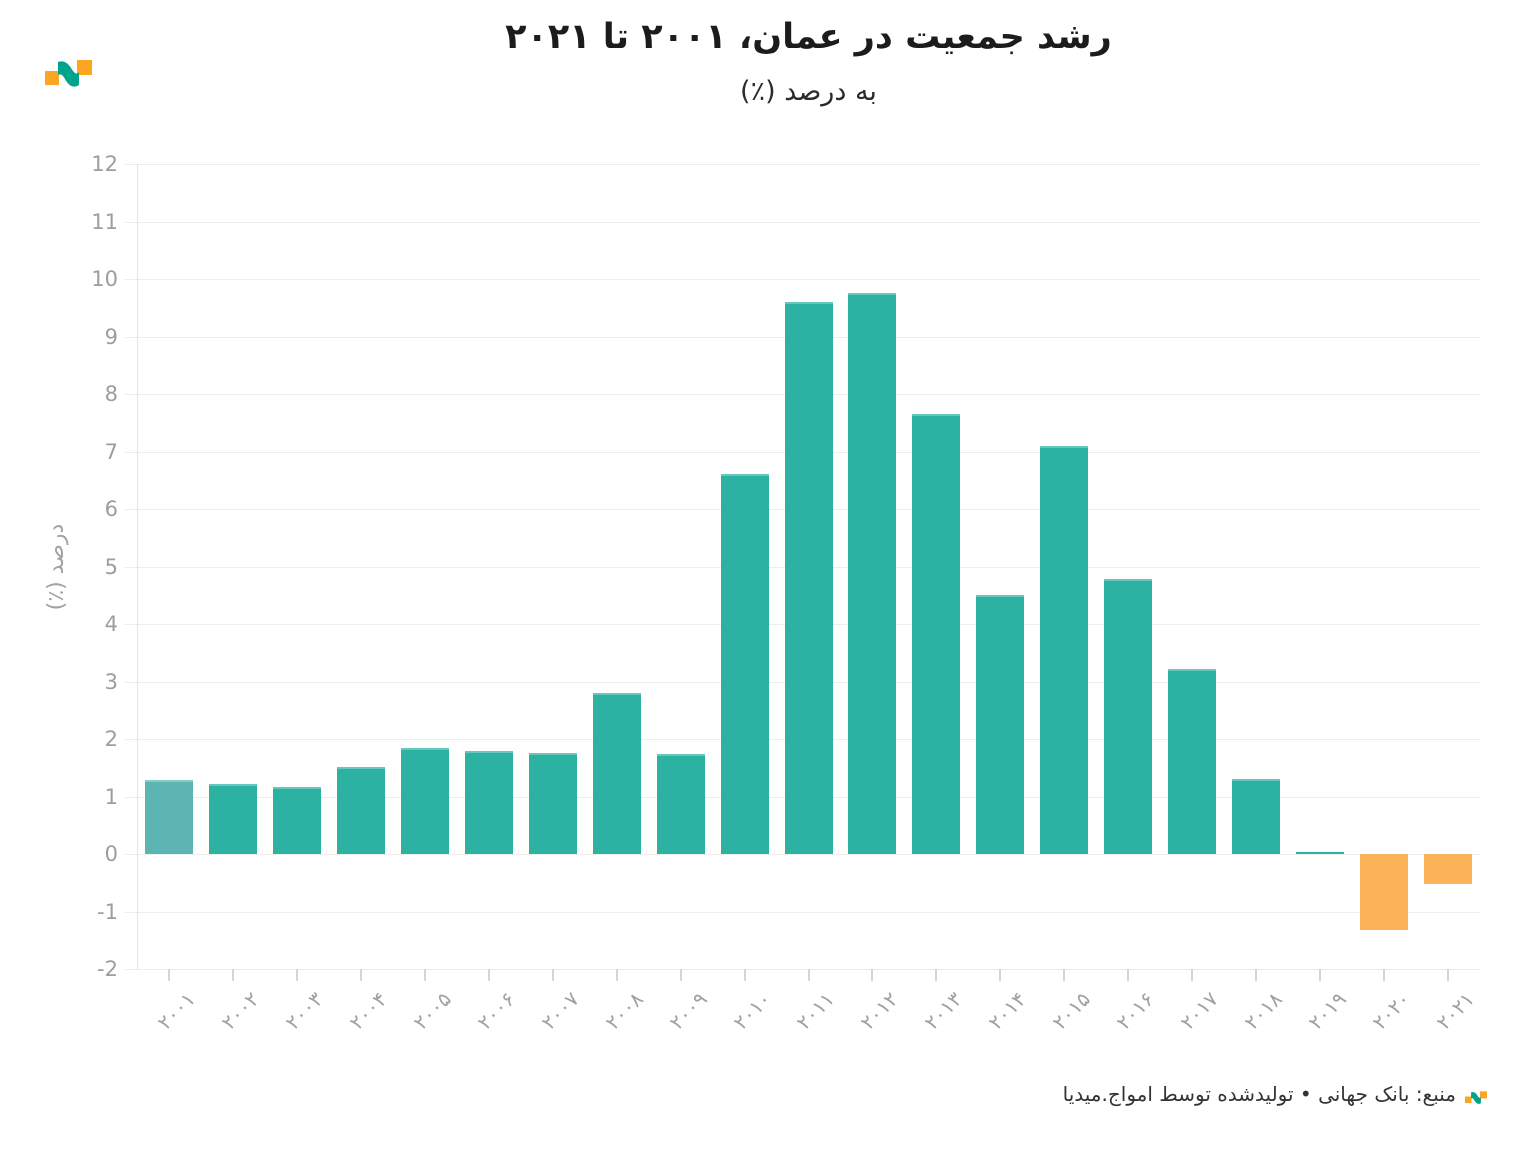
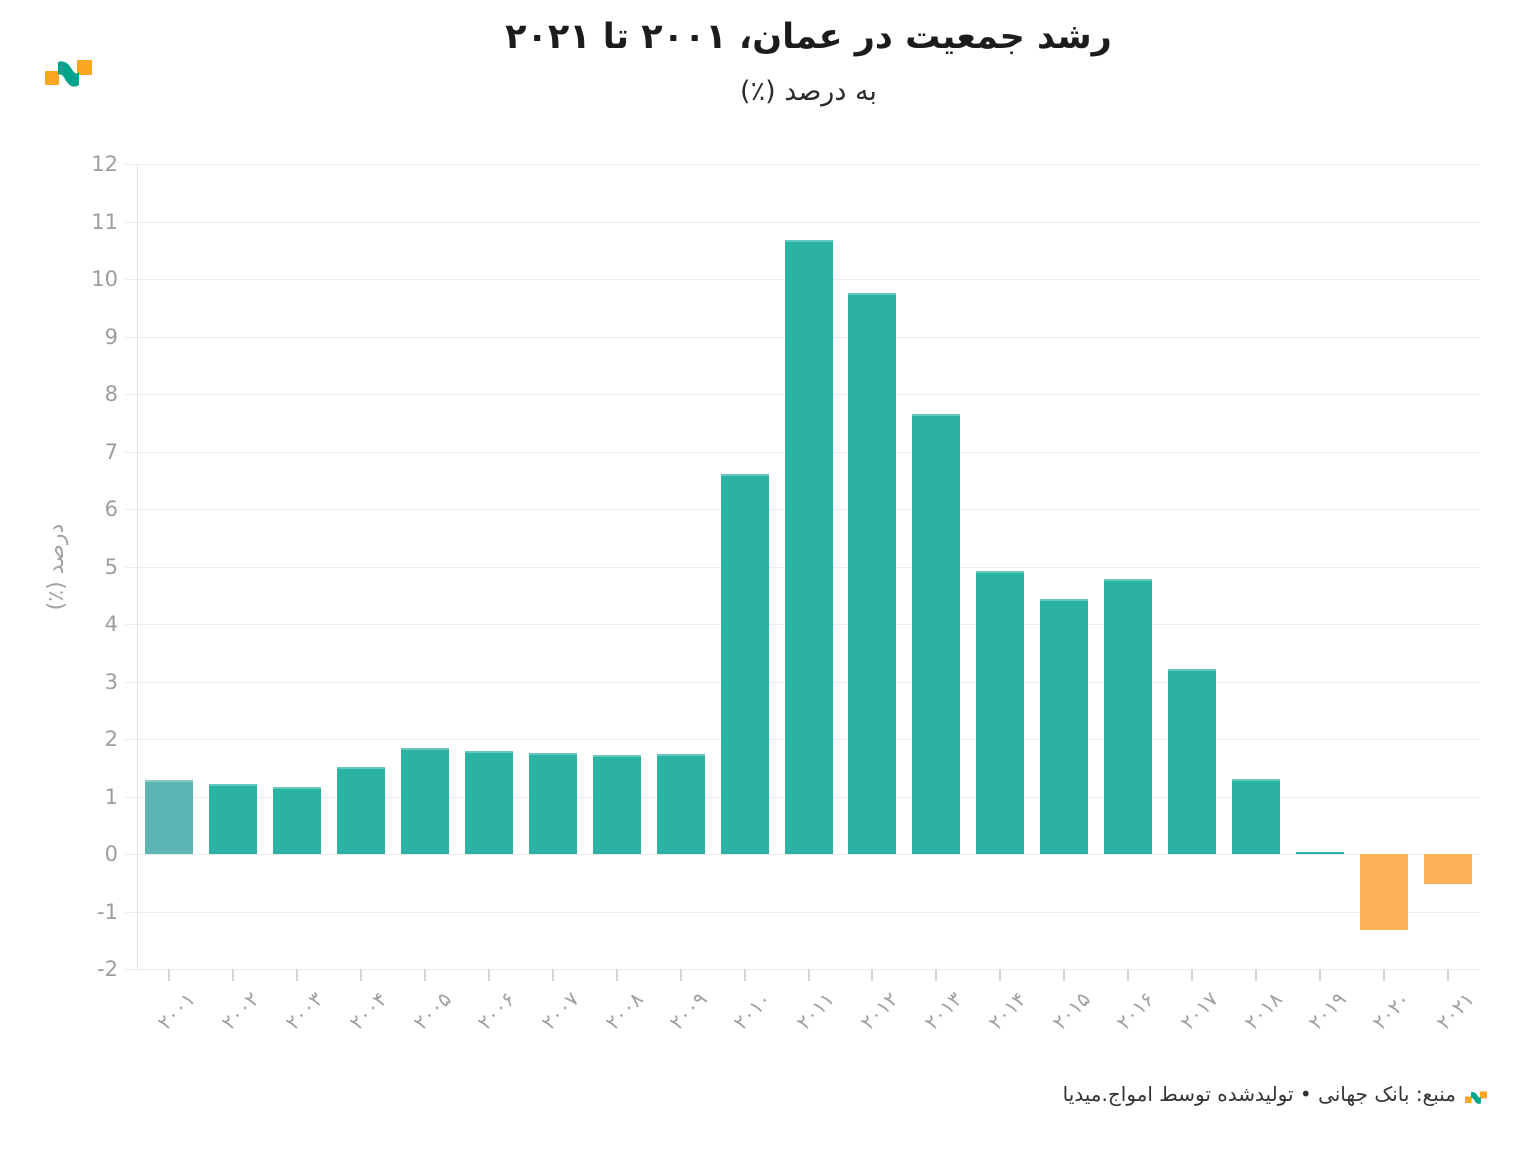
۲۰۰۸: 2.8 -> 1.7
۲۰۱۱: 9.6 -> 10.7
۲۰۱۴: 4.5 -> 4.9
۲۰۱۵: 7.1 -> 4.4
